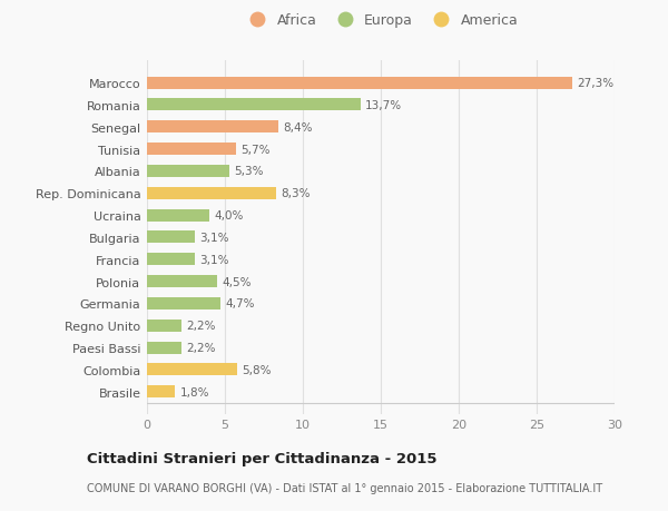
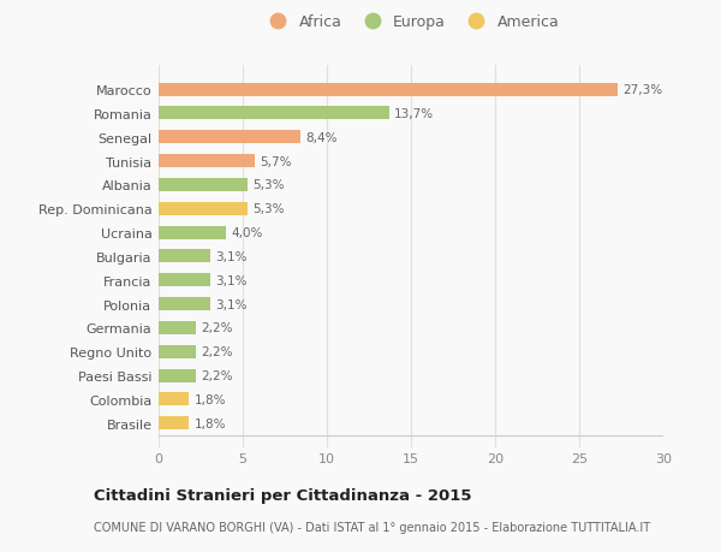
Rep. Dominicana: 8,3% -> 5,3%
Polonia: 4,5% -> 3,1%
Germania: 4,7% -> 2,2%
Colombia: 5,8% -> 1,8%
